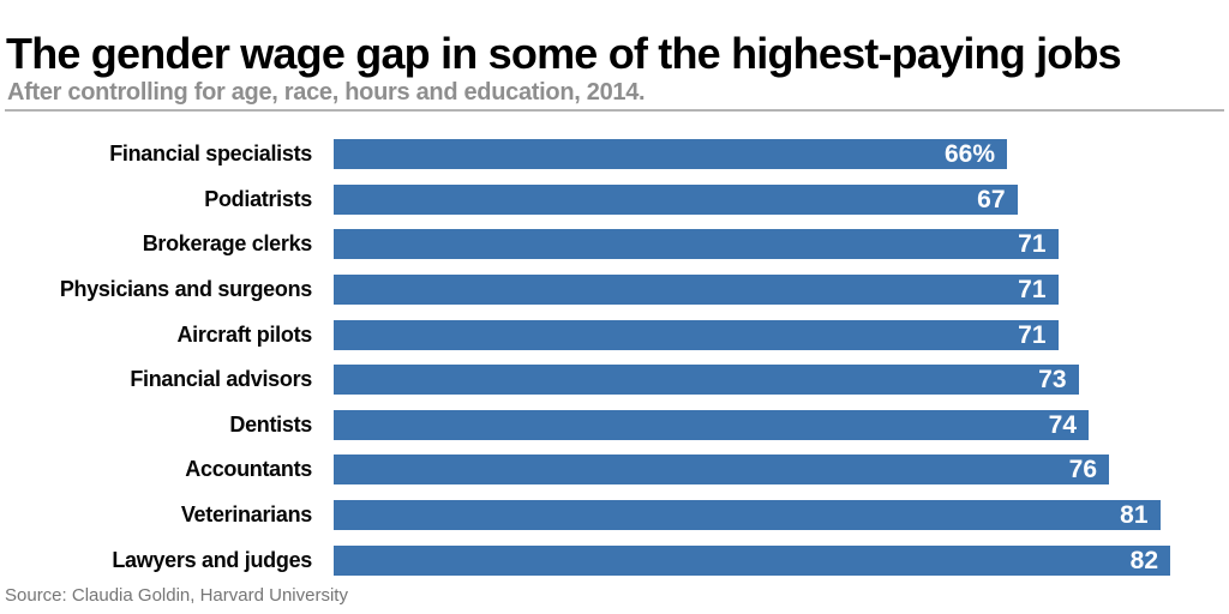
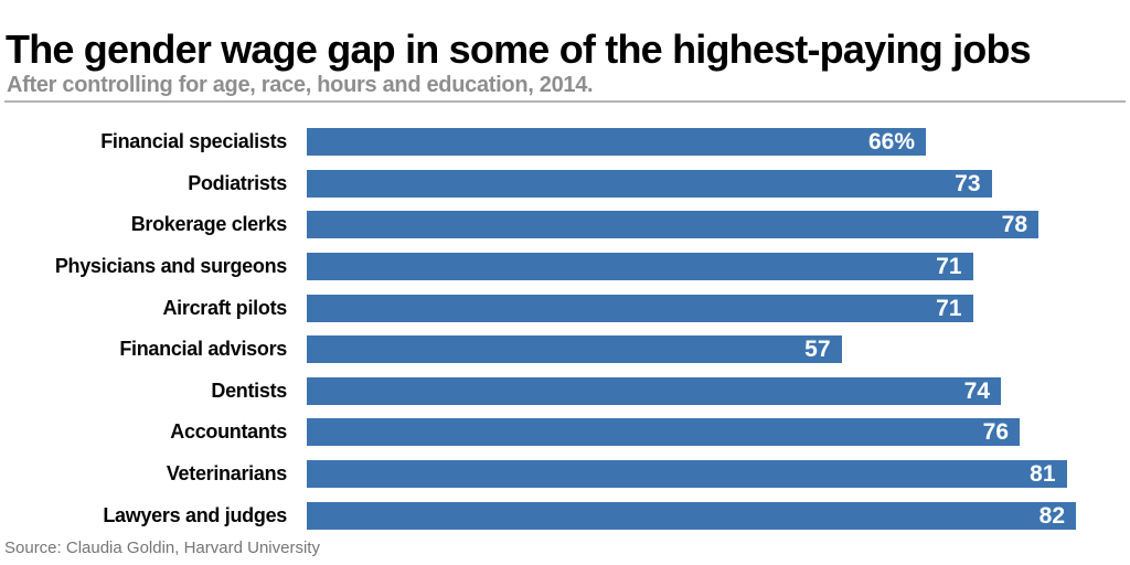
Podiatrists: 67 -> 73
Brokerage clerks: 71 -> 78
Financial advisors: 73 -> 57
